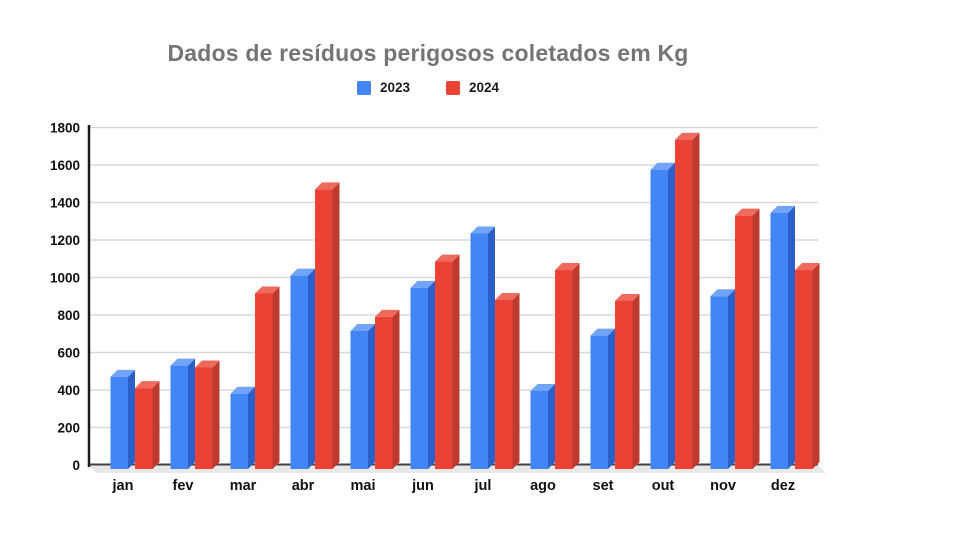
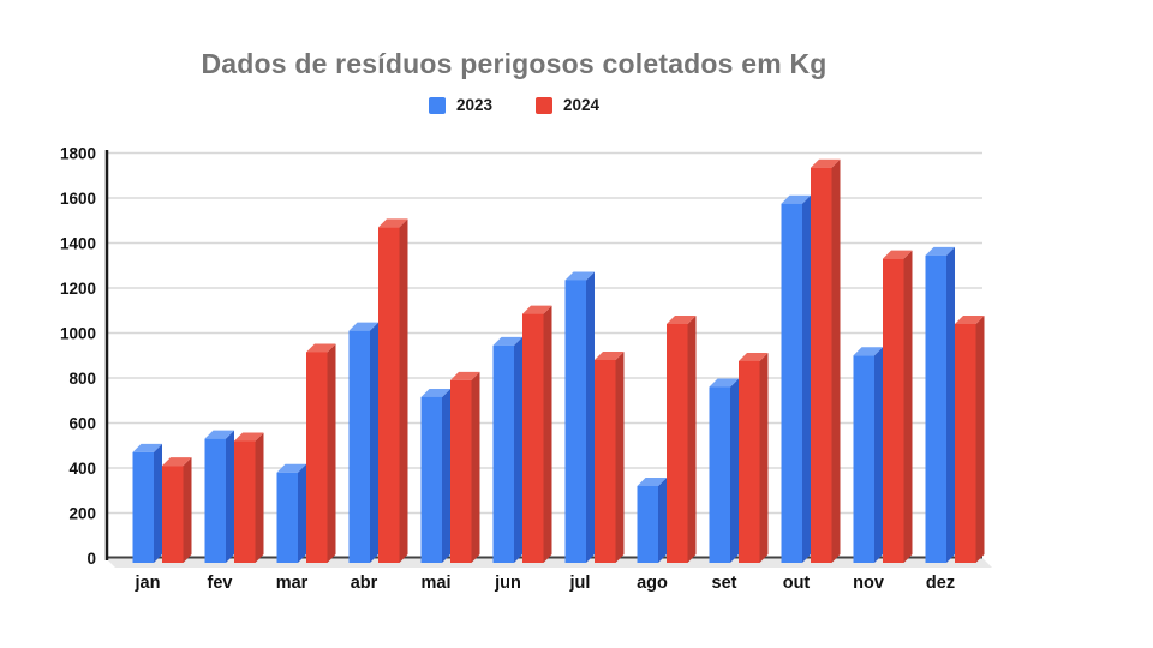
2023/ago: 400 -> 320
2023/set: 690 -> 760
